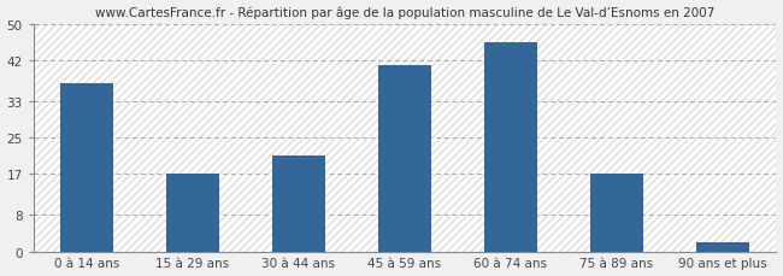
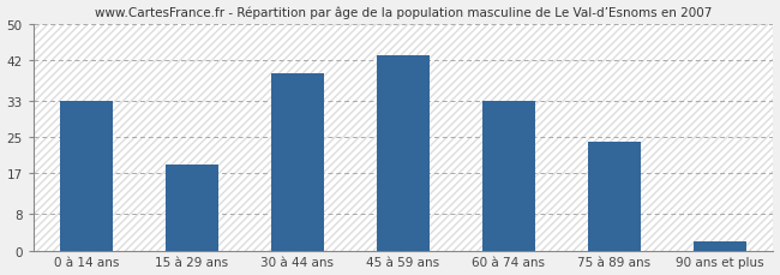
0 à 14 ans: 37 -> 33
15 à 29 ans: 17 -> 19
30 à 44 ans: 21 -> 39
45 à 59 ans: 41 -> 43
60 à 74 ans: 46 -> 33
75 à 89 ans: 17 -> 24
